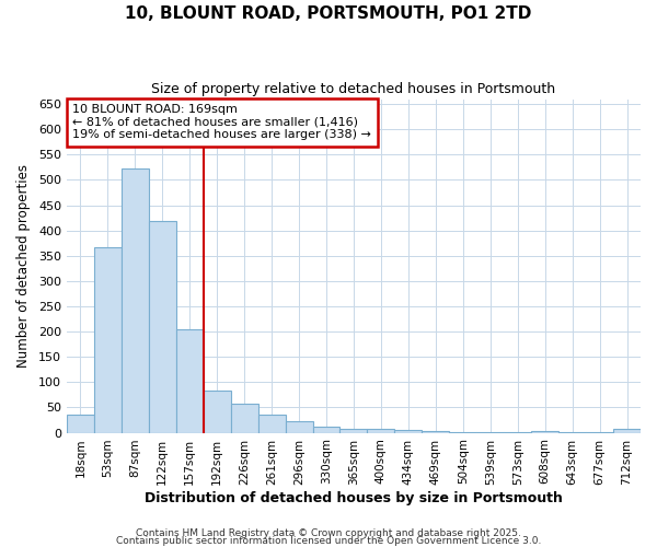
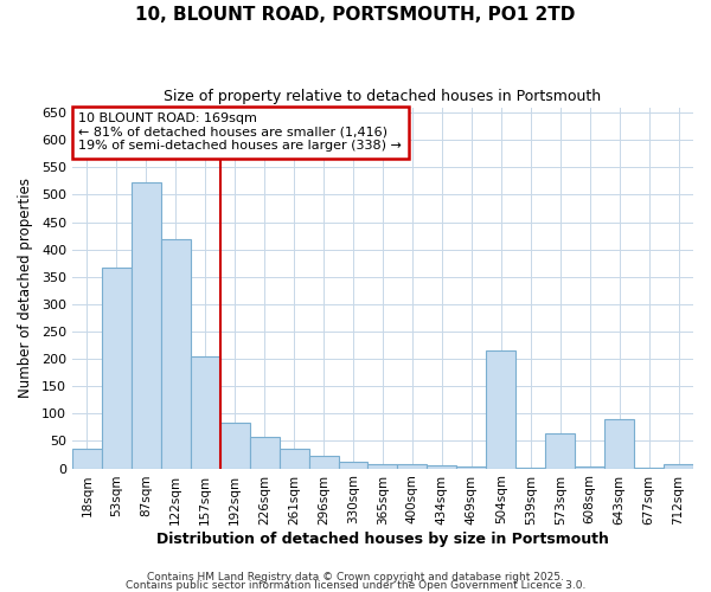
504sqm: 2 -> 215
573sqm: 1 -> 65
643sqm: 1 -> 90
